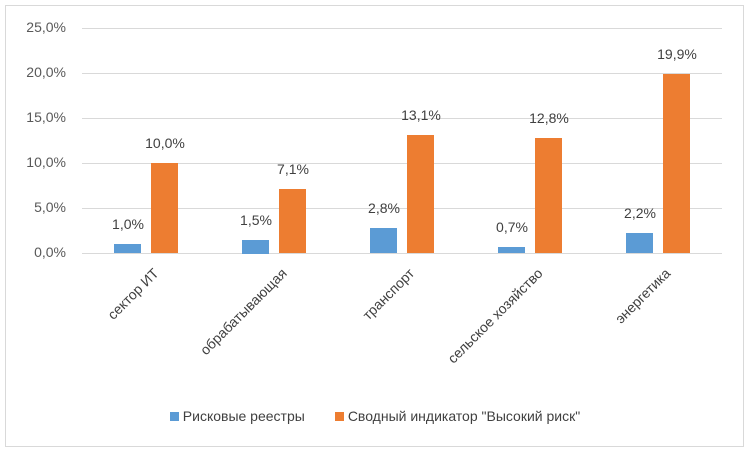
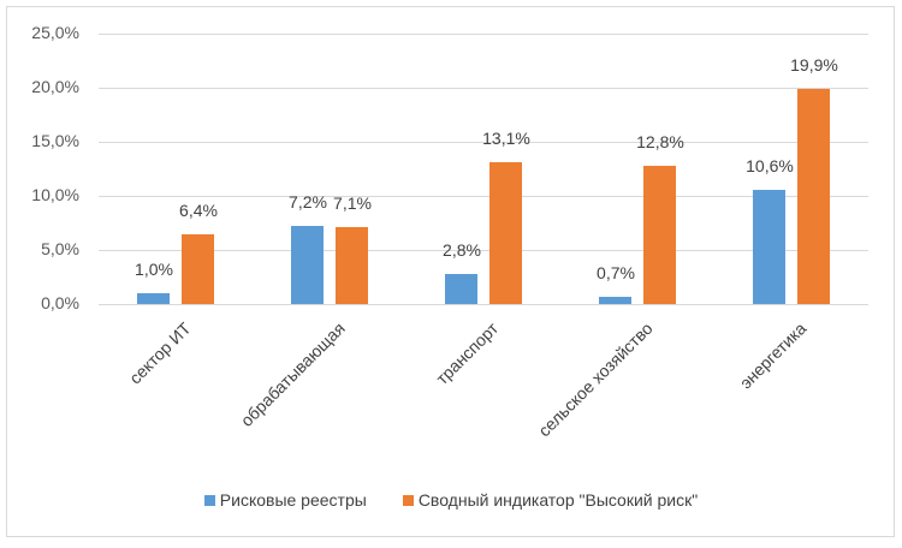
Сводный индикатор "Высокий риск"/сектор ИТ: 10,0% -> 6,4%
Рисковые реестры/обрабатывающая: 1,5% -> 7,2%
Рисковые реестры/энергетика: 2,2% -> 10,6%
